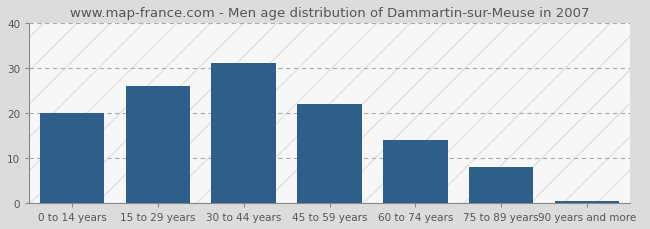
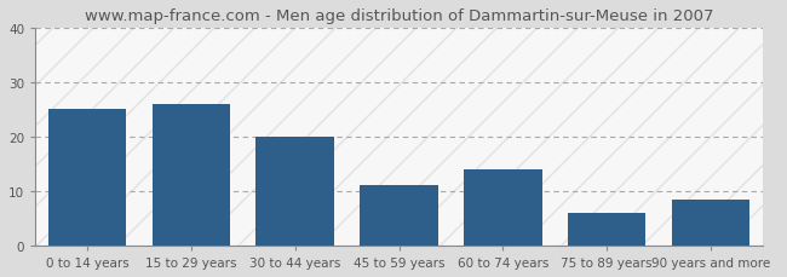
0 to 14 years: 20.0 -> 25.0
30 to 44 years: 31.0 -> 20.0
45 to 59 years: 22.0 -> 11.0
75 to 89 years: 8.0 -> 6.0
90 years and more: 0.5 -> 8.5
